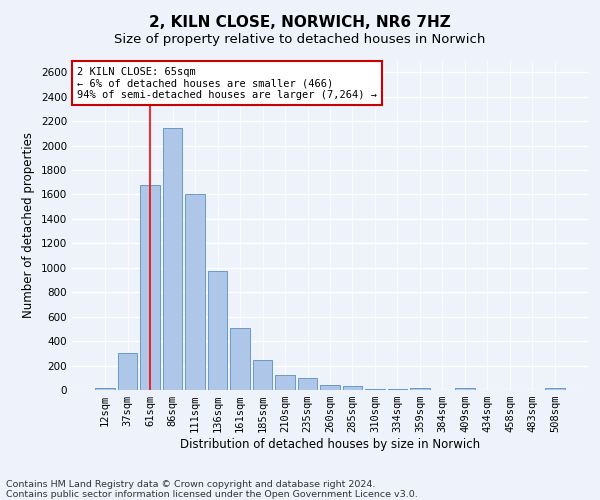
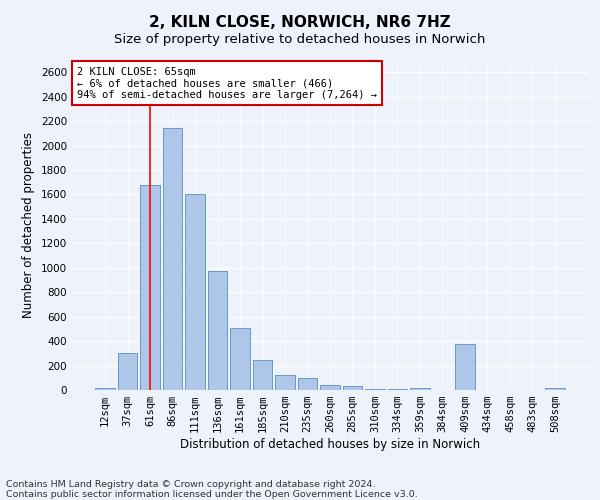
409sqm: 20 -> 380
